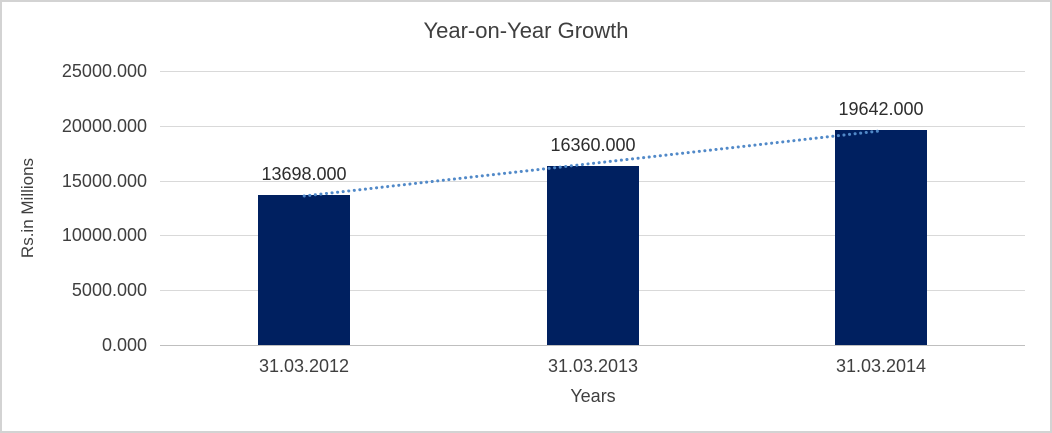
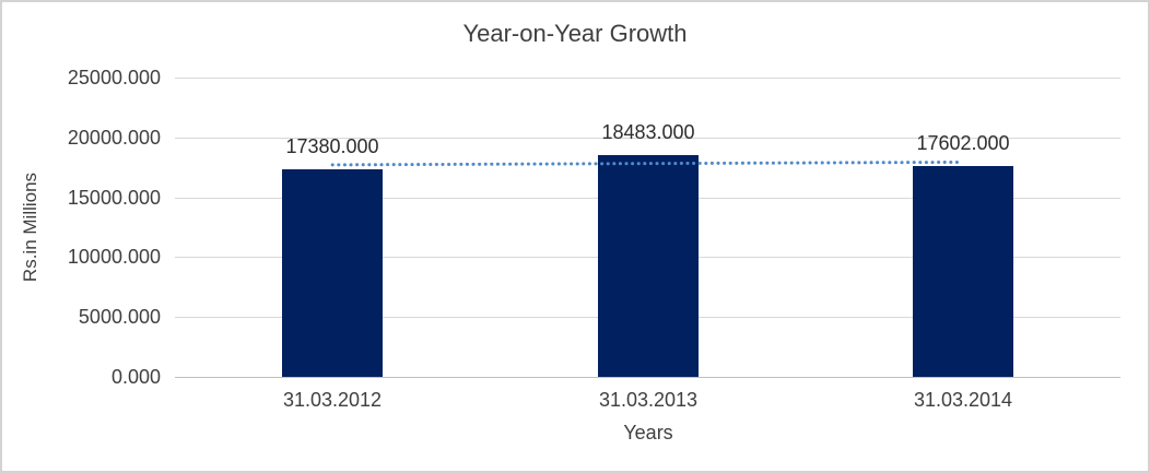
31.03.2012: 13698.000 -> 17380.000
31.03.2013: 16360.000 -> 18483.000
31.03.2014: 19642.000 -> 17602.000
